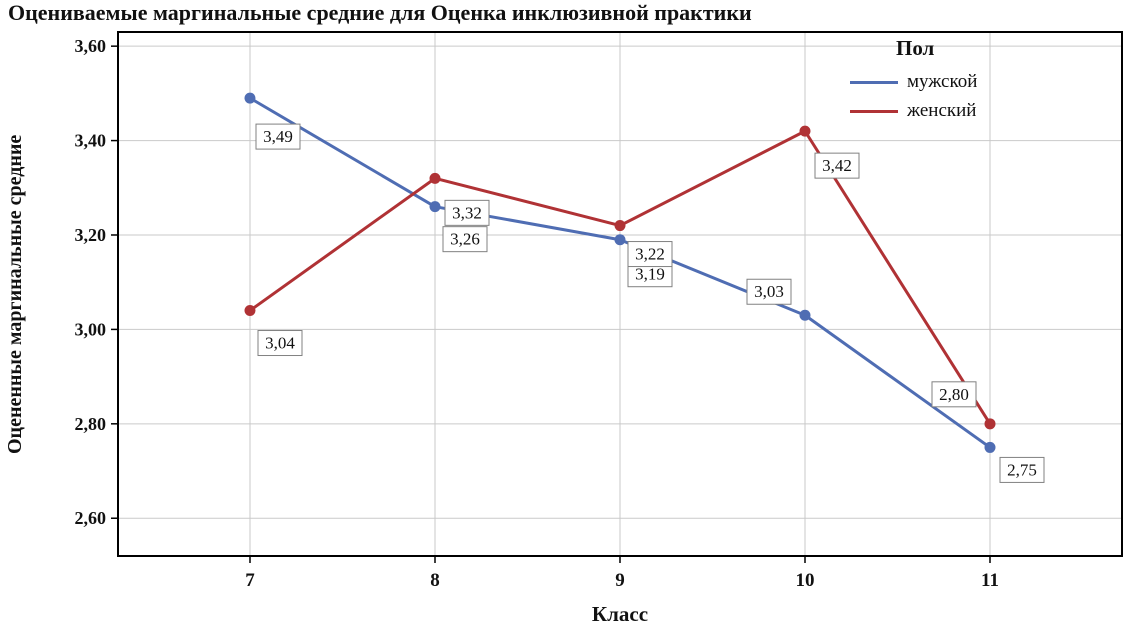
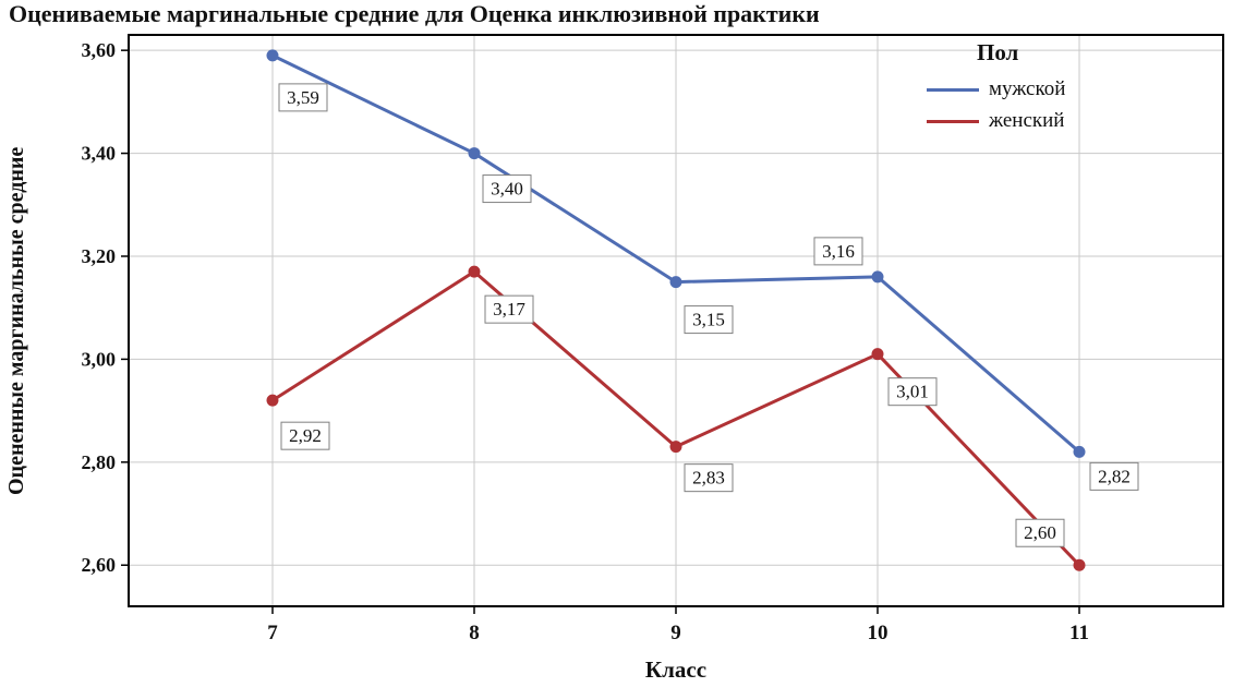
мужской/7: 3,49 -> 3,59
женский/7: 3,04 -> 2,92
мужской/8: 3,26 -> 3,40
женский/8: 3,32 -> 3,17
мужской/9: 3,19 -> 3,15
женский/9: 3,22 -> 2,83
мужской/10: 3,03 -> 3,16
женский/10: 3,42 -> 3,01
мужской/11: 2,75 -> 2,82
женский/11: 2,80 -> 2,60
